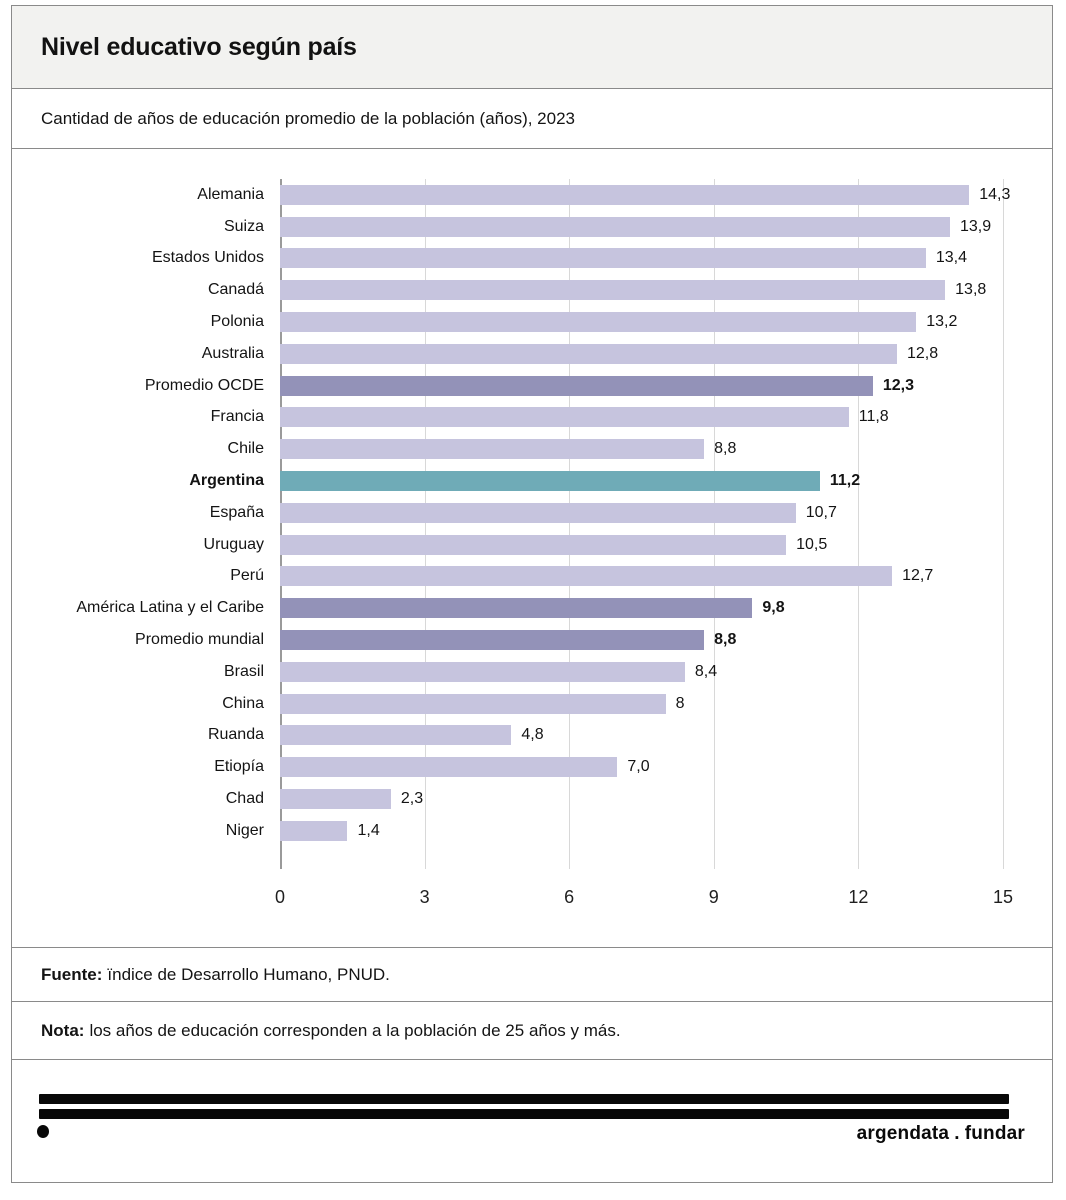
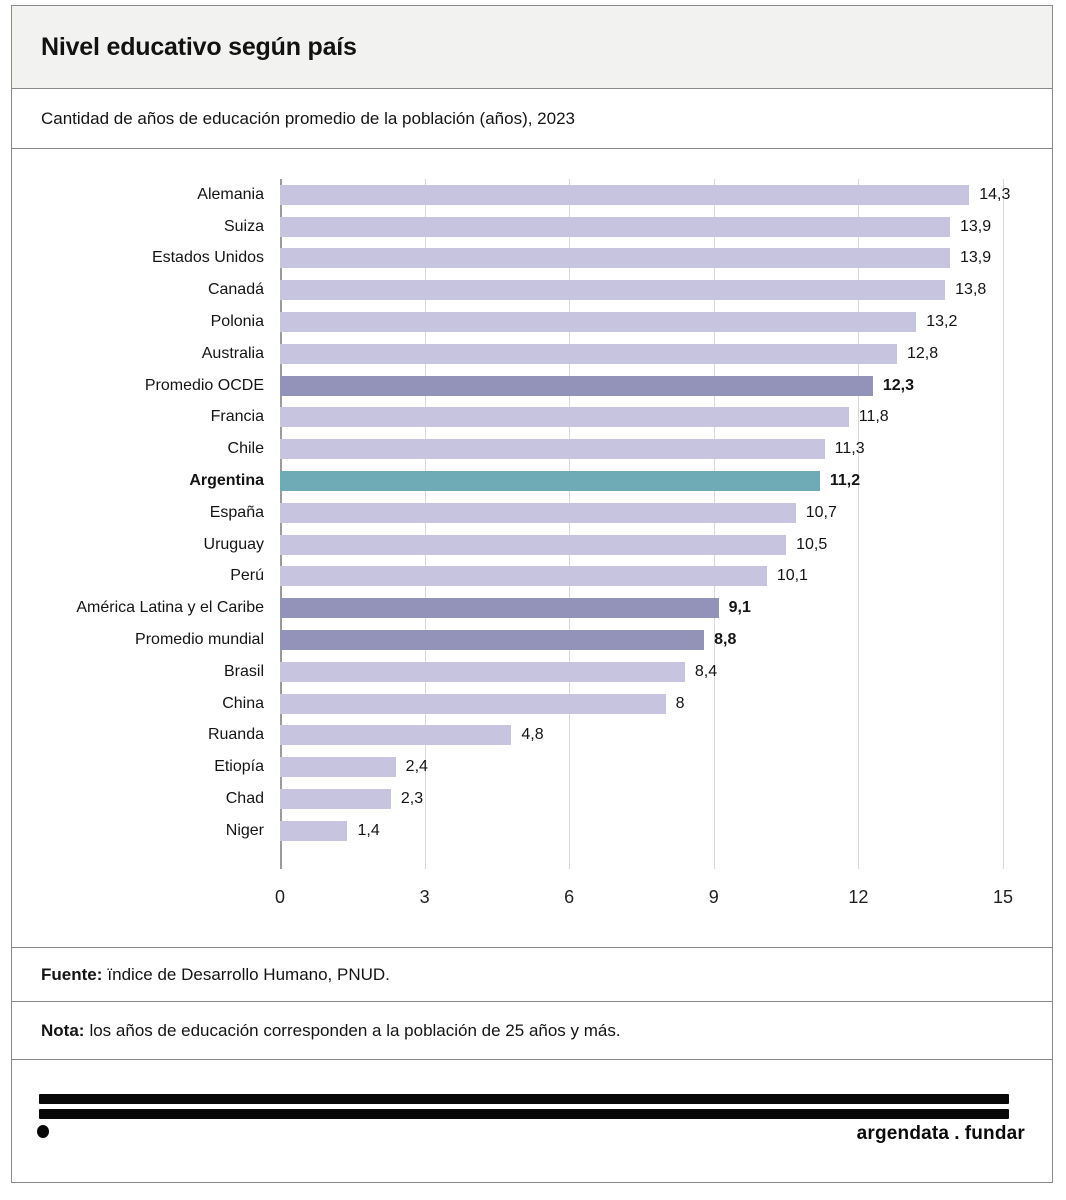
Estados Unidos: 13,4 -> 13,9
Chile: 8,8 -> 11,3
Perú: 12,7 -> 10,1
América Latina y el Caribe: 9,8 -> 9,1
Etiopía: 7,0 -> 2,4
